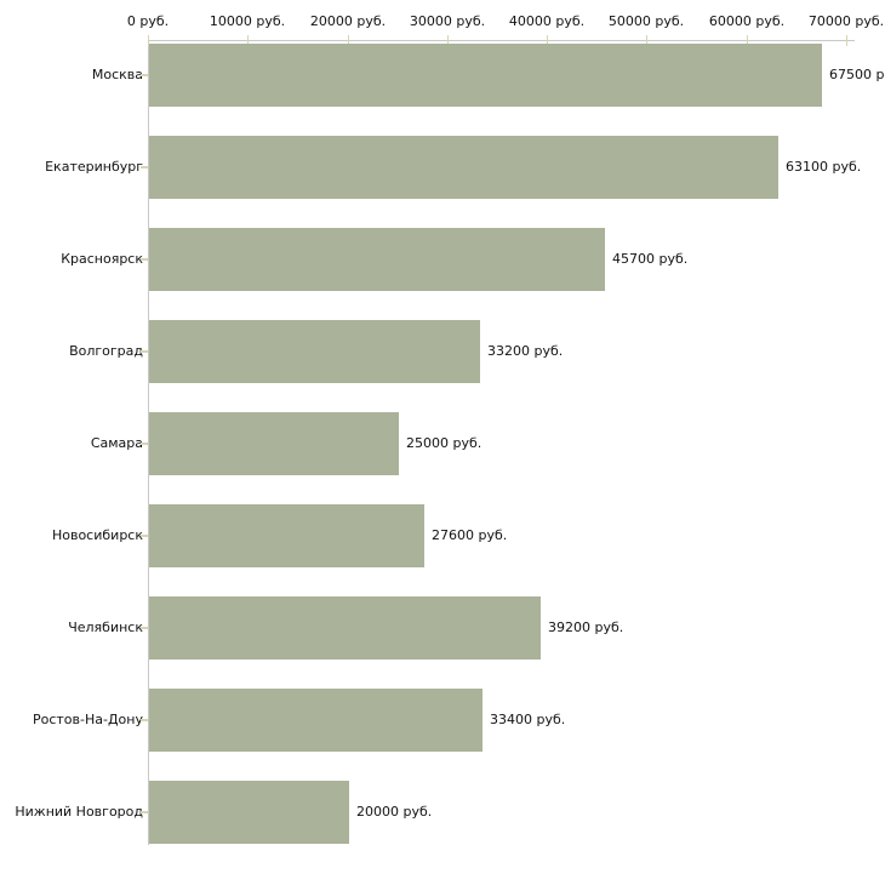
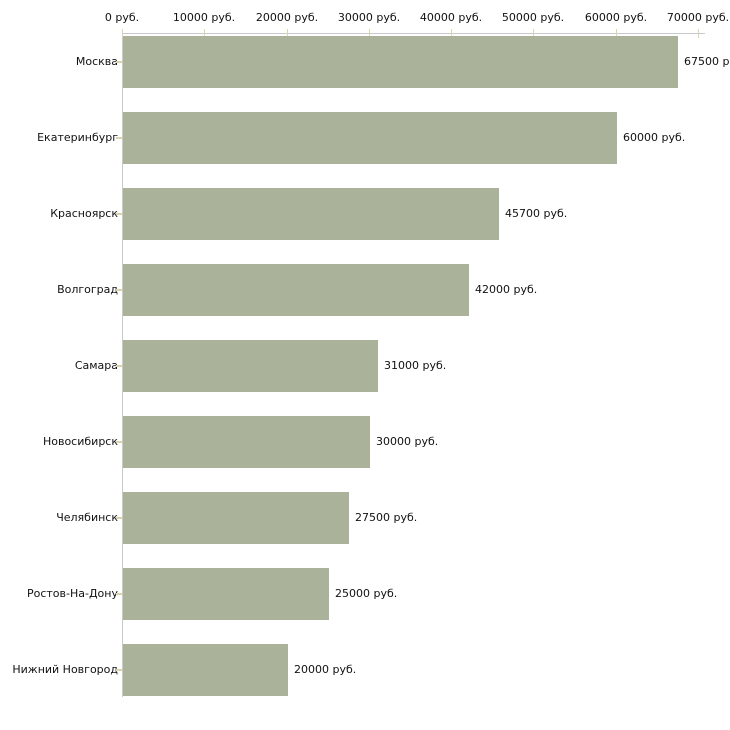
Екатеринбург: 63100 -> 60000
Волгоград: 33200 -> 42000
Самара: 25000 -> 31000
Новосибирск: 27600 -> 30000
Челябинск: 39200 -> 27500
Ростов-На-Дону: 33400 -> 25000
